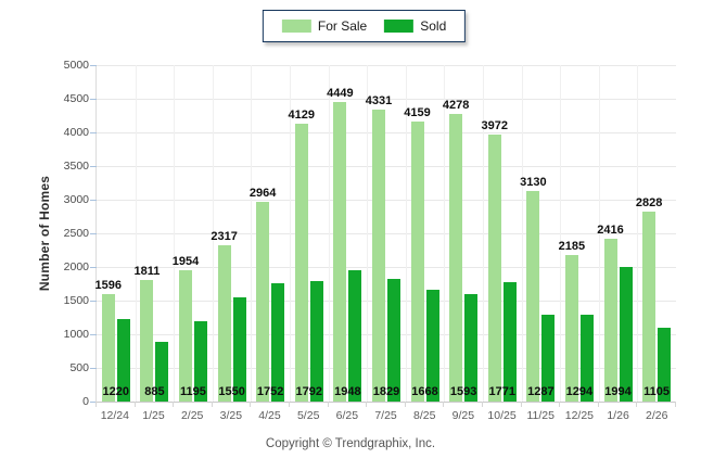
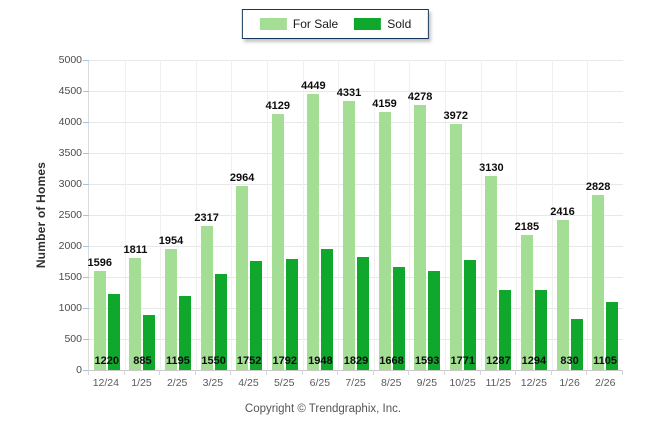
Sold/1/26: 1994 -> 830
